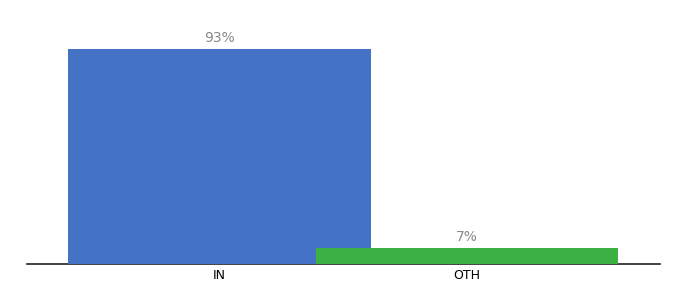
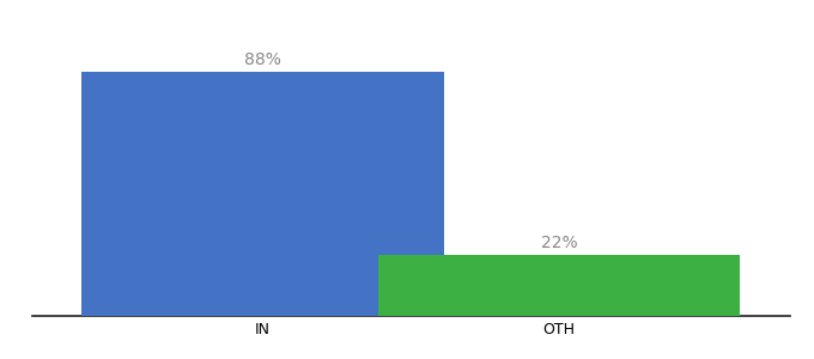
IN: 93% -> 88%
OTH: 7% -> 22%
